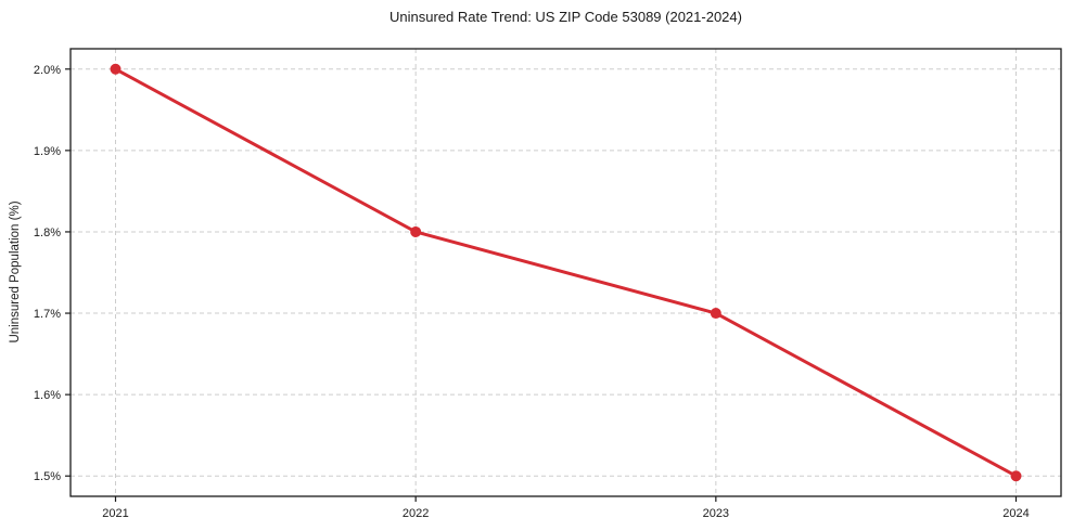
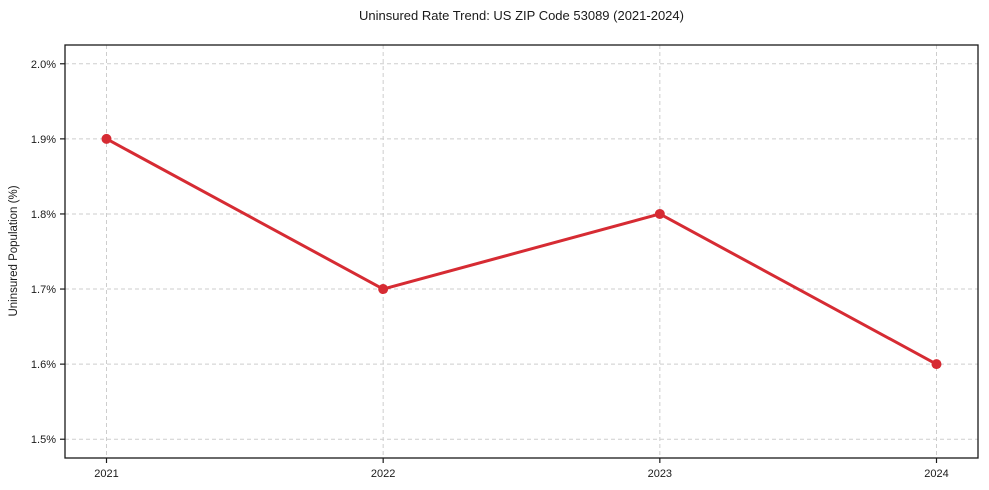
2021: 2.0% -> 1.9%
2022: 1.8% -> 1.7%
2023: 1.7% -> 1.8%
2024: 1.5% -> 1.6%
